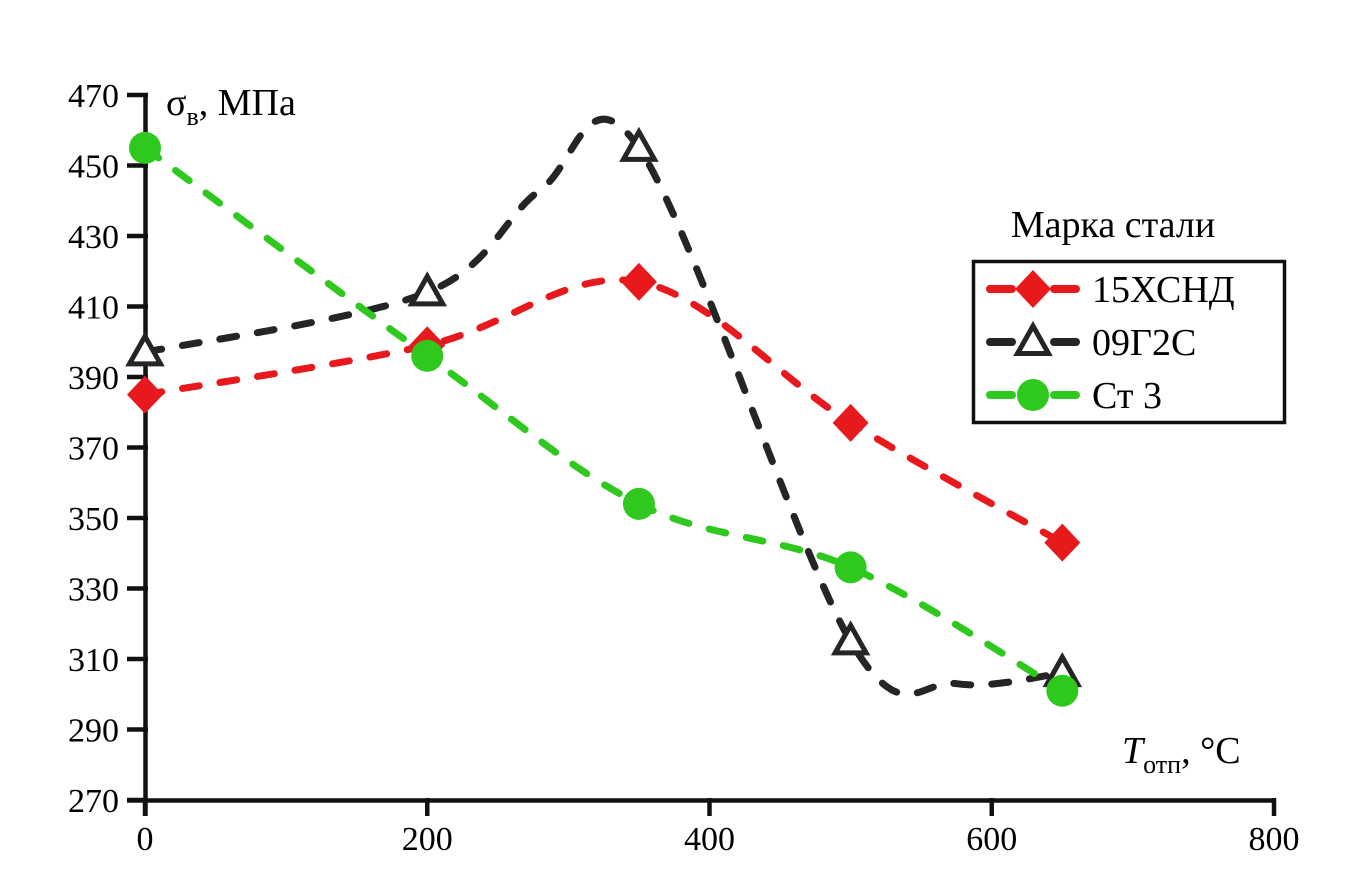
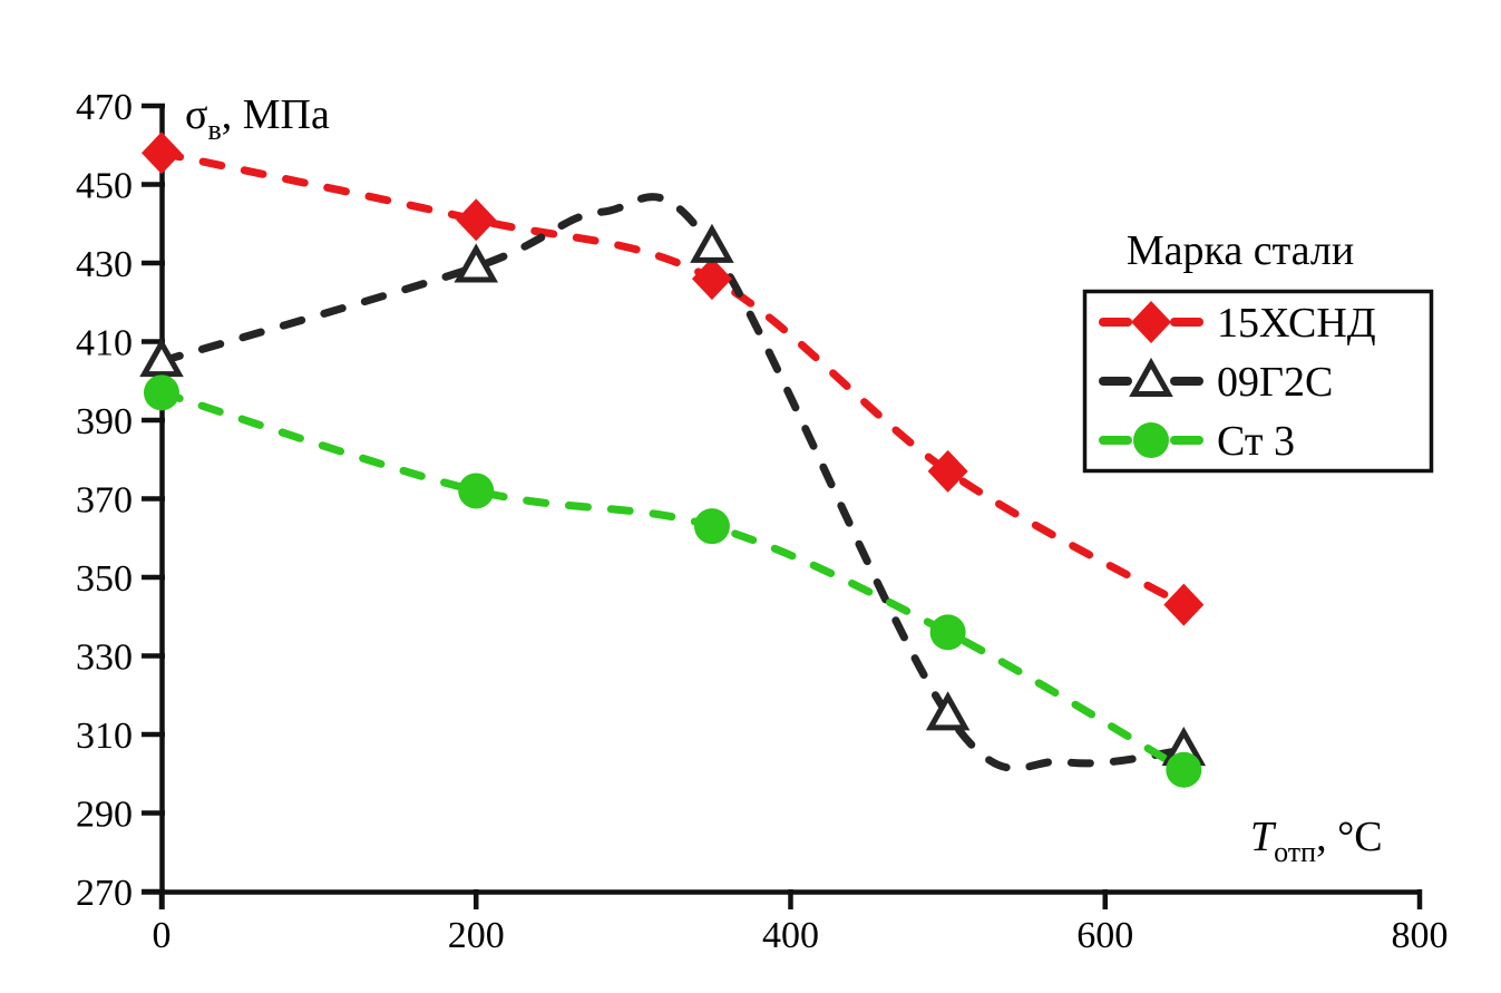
15ХСНД/0: 385 -> 458
09Г2С/0: 397 -> 405
Ст 3/0: 455 -> 397
15ХСНД/200: 399 -> 441
09Г2С/200: 414 -> 429
Ст 3/200: 396 -> 372
15ХСНД/350: 417 -> 426
09Г2С/350: 455 -> 434
Ст 3/350: 354 -> 363
